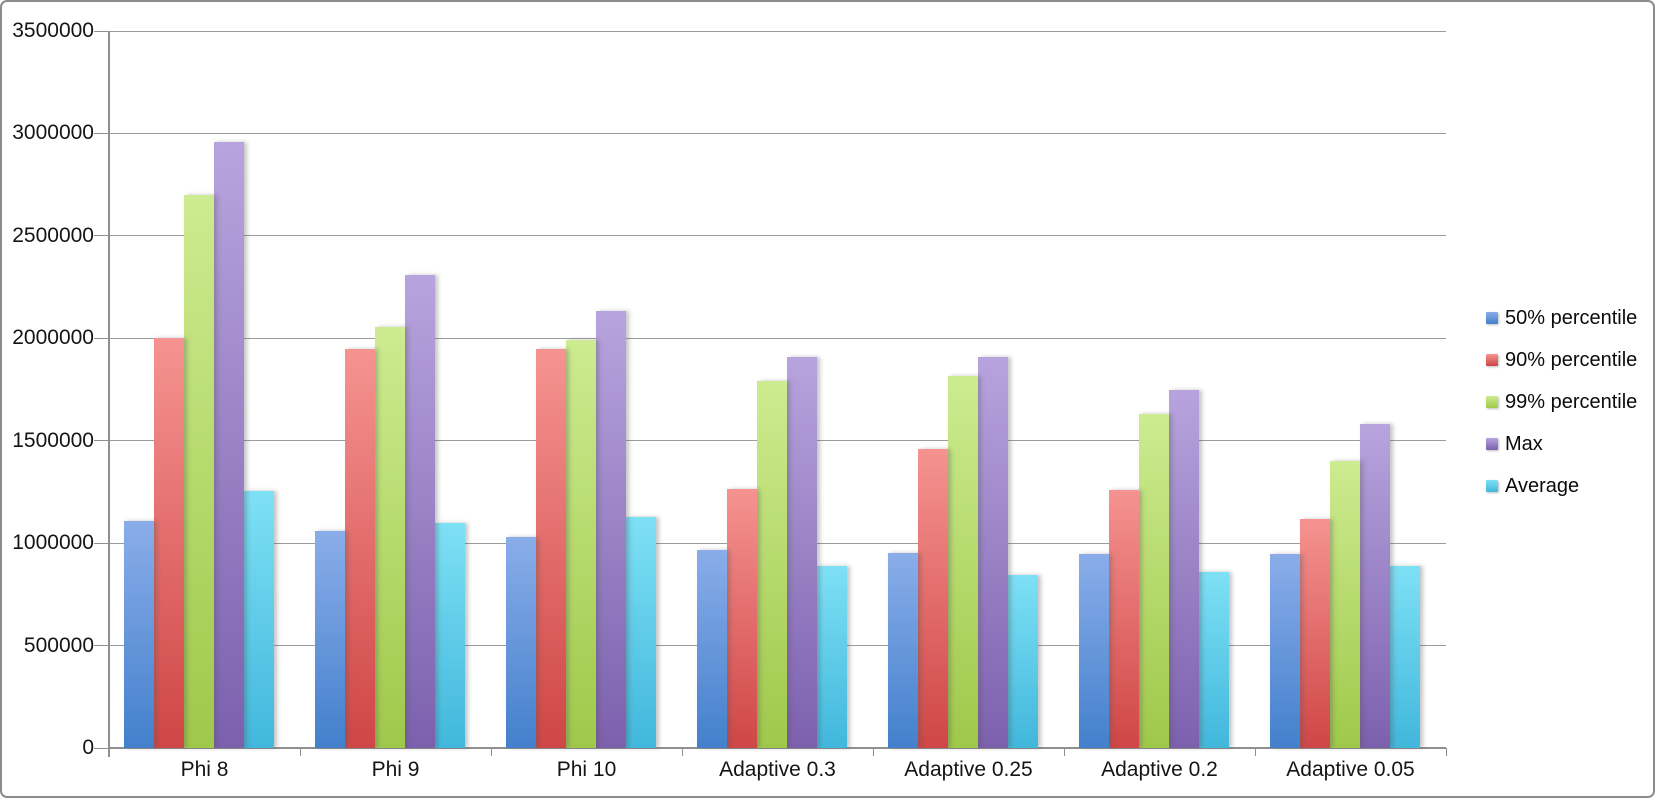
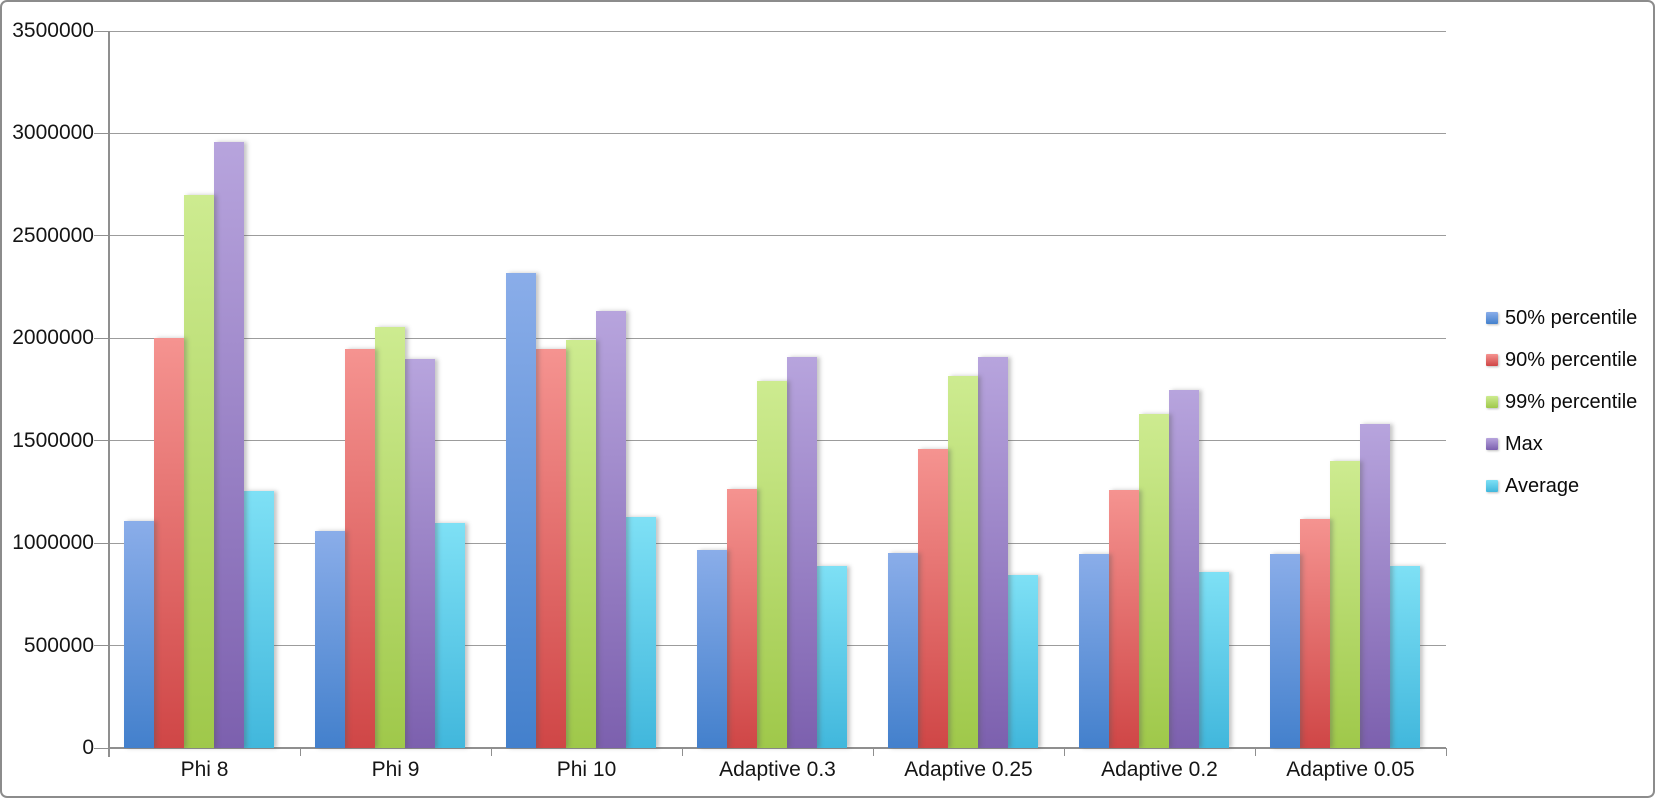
Max/Phi 9: 2310000 -> 1900000
50% percentile/Phi 10: 1030000 -> 2320000
